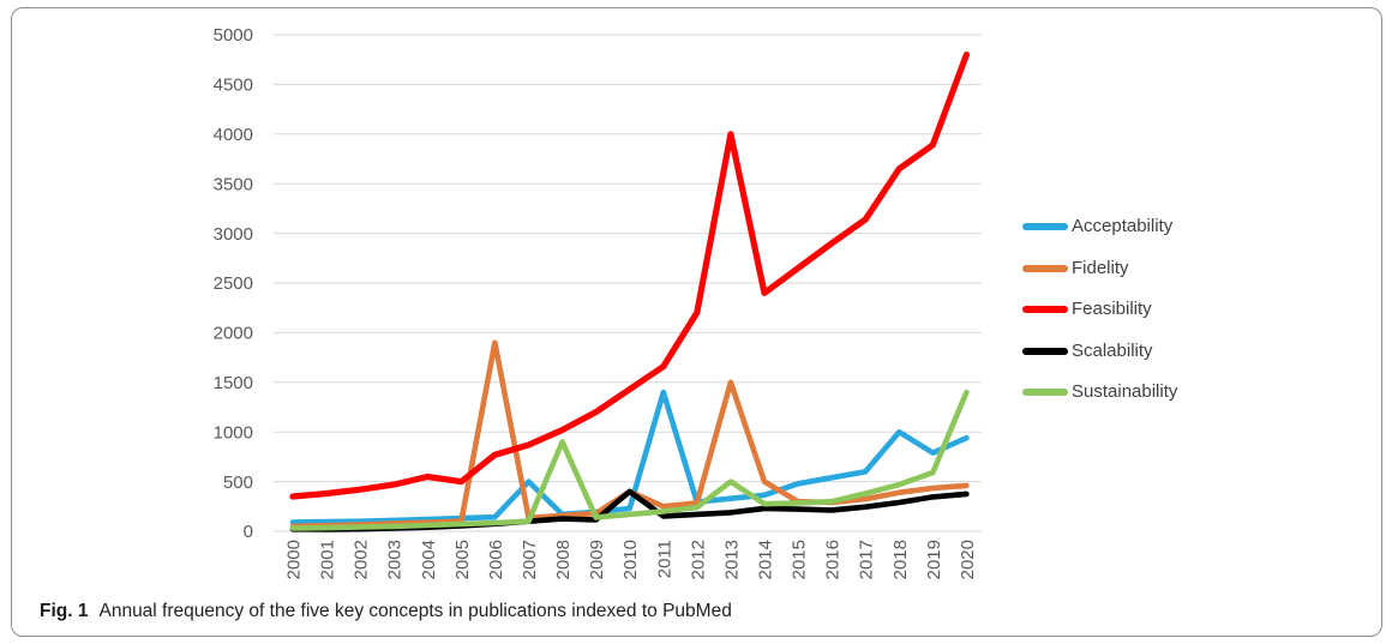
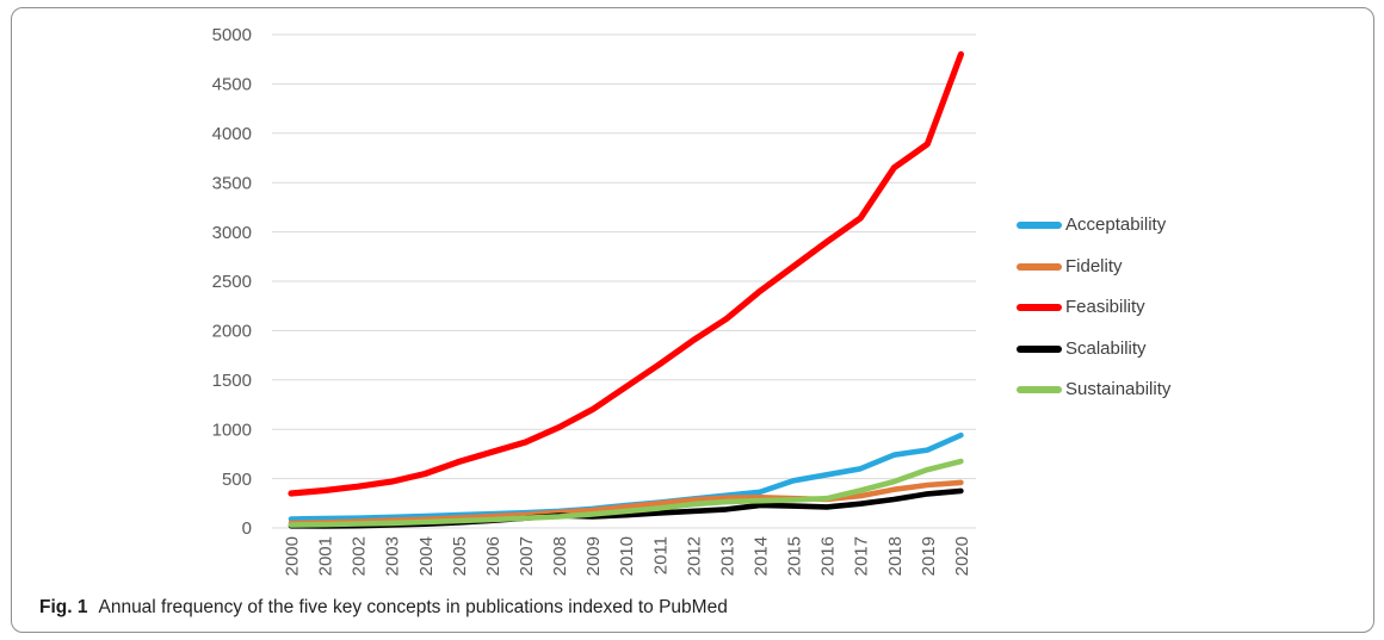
Feasibility/2005: 500 -> 700
Fidelity/2006: 1900 -> 100
Acceptability/2007: 500 -> 200
Sustainability/2008: 900 -> 100
Fidelity/2010: 400 -> 200
Scalability/2010: 400 -> 100
Acceptability/2011: 1400 -> 300
Feasibility/2012: 2200 -> 1900
Fidelity/2013: 1500 -> 300
Feasibility/2013: 4000 -> 2100
Sustainability/2013: 500 -> 300
Fidelity/2014: 500 -> 300
Acceptability/2018: 1000 -> 700
Sustainability/2020: 1400 -> 700
